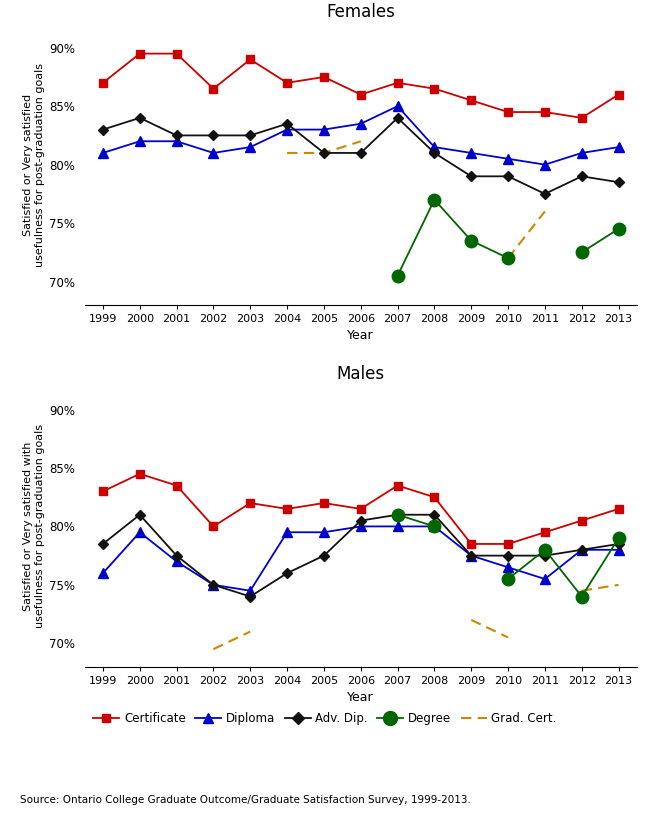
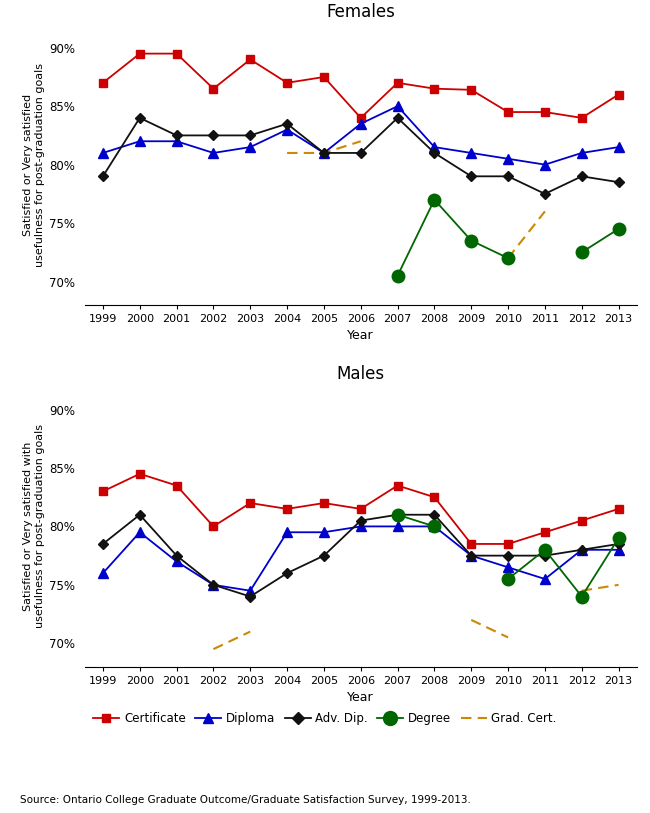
Females/Adv. Dip./1999: 83.0% -> 79.0%
Females/Diploma/2005: 83.0% -> 81.0%
Females/Certificate/2006: 86.0% -> 84.0%
Females/Certificate/2009: 85.5% -> 86.4%
